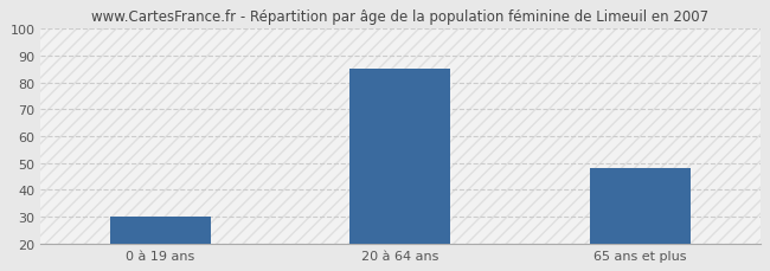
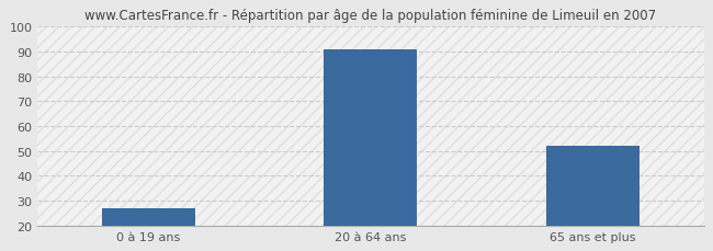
0 à 19 ans: 30 -> 27
20 à 64 ans: 85 -> 91
65 ans et plus: 48 -> 52
